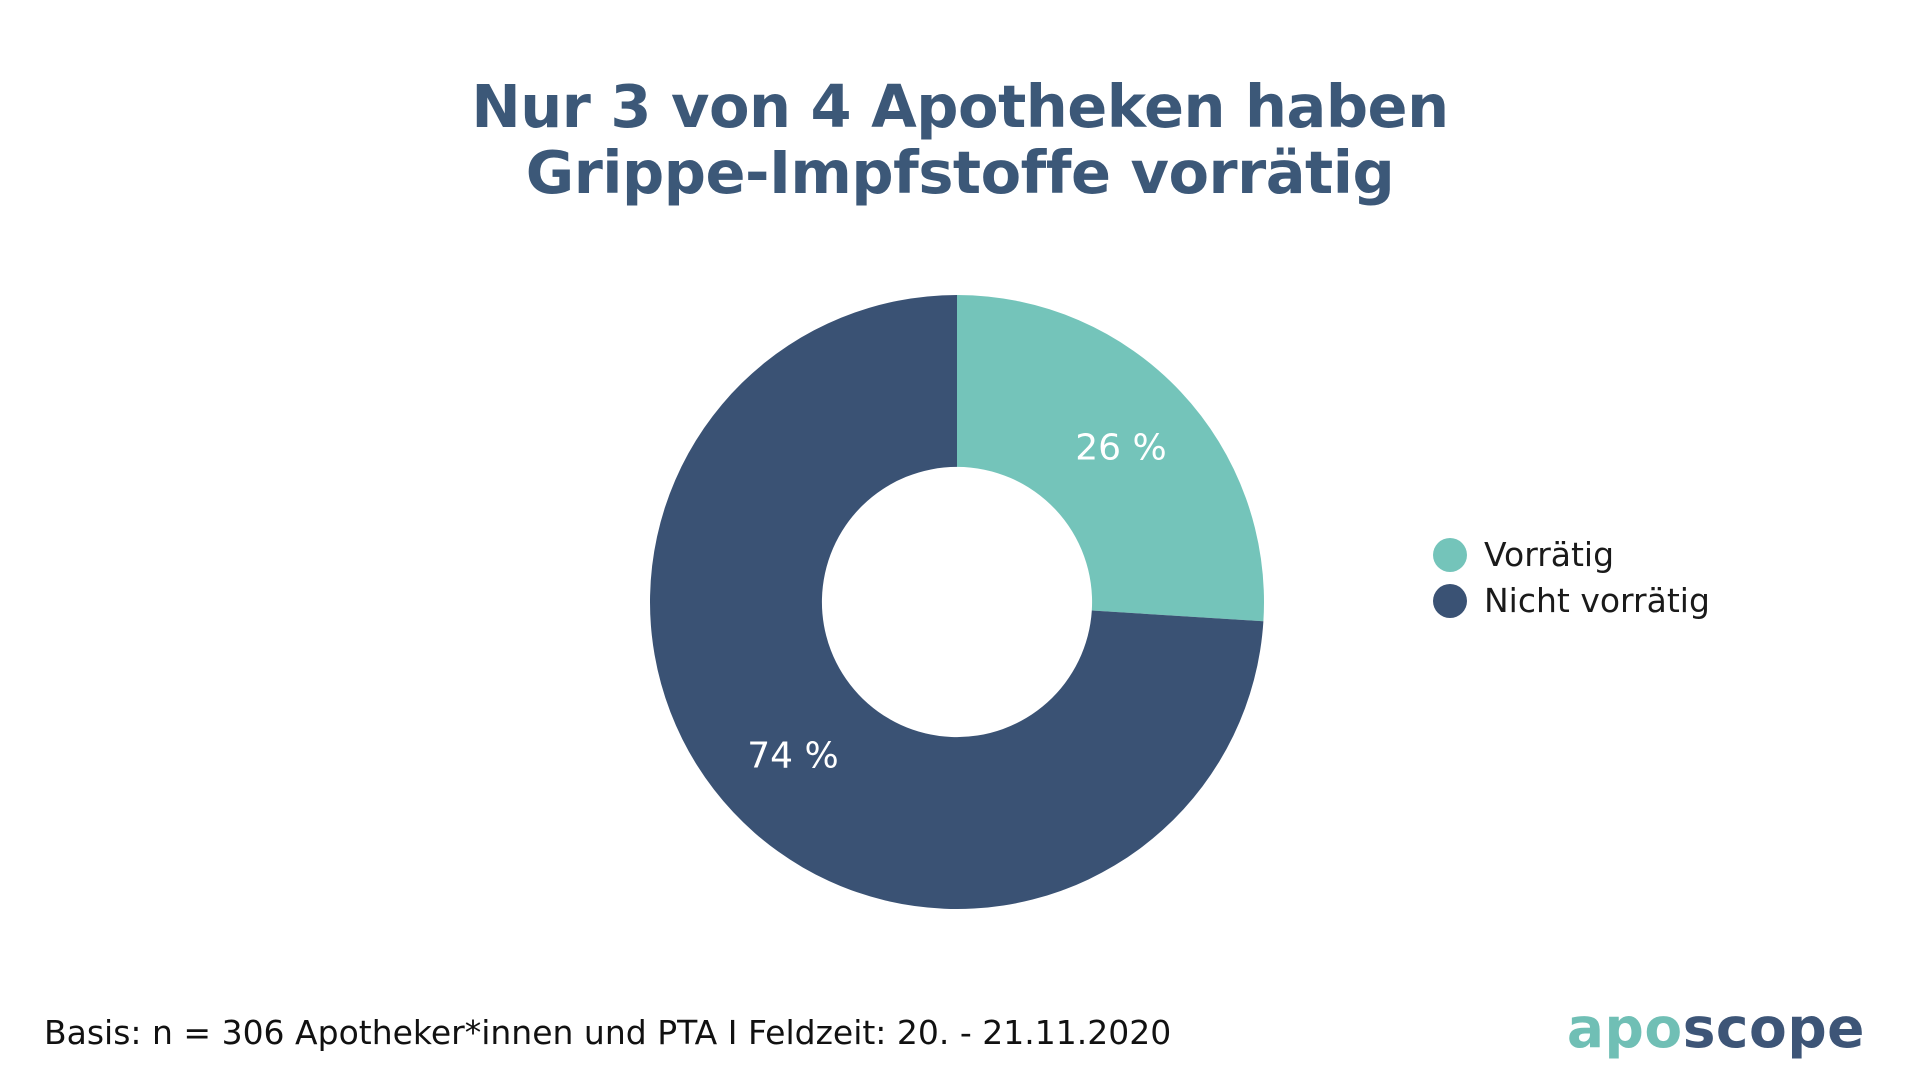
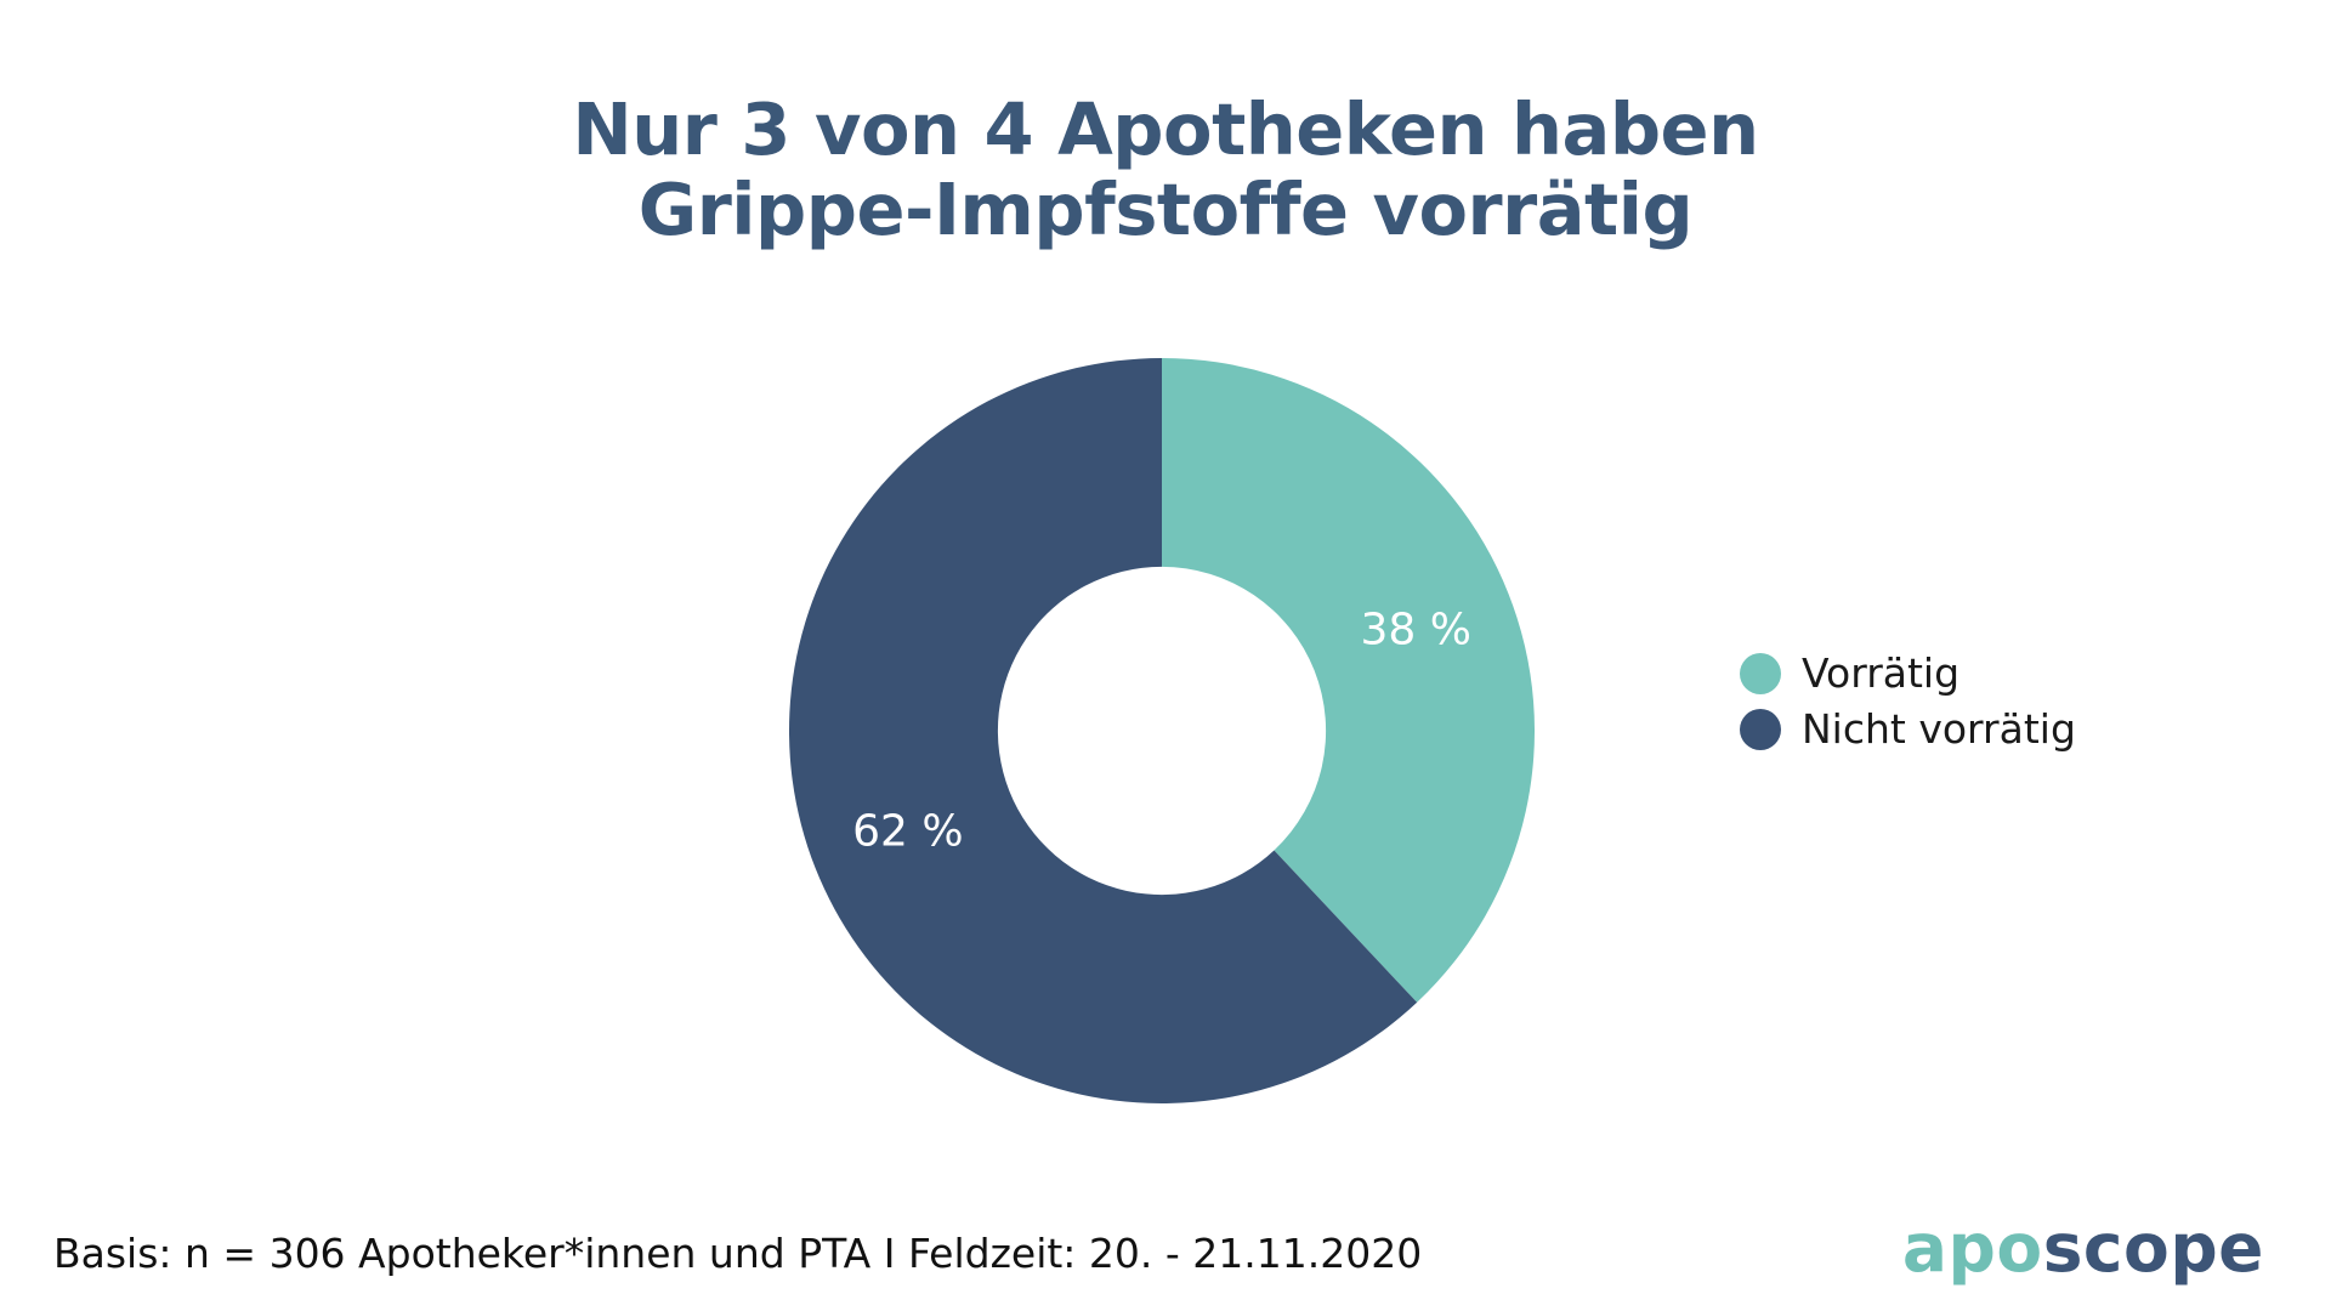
Vorrätig: 26 -> 38
Nicht vorrätig: 74 -> 62
